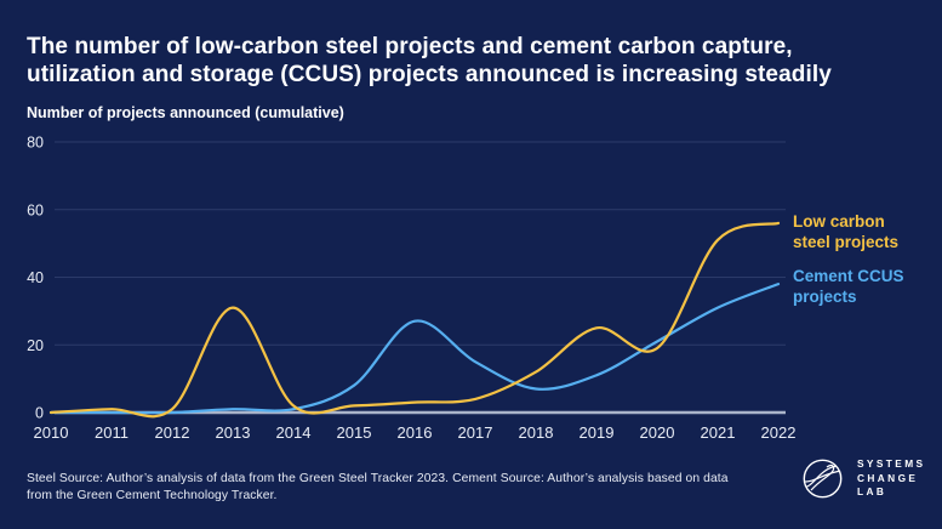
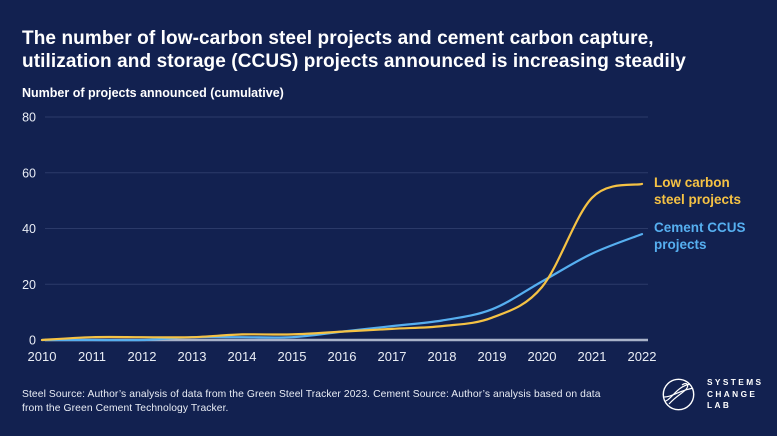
Low carbon steel projects/2013: 31 -> 1
Cement CCUS projects/2015: 8 -> 1
Cement CCUS projects/2016: 27 -> 3
Cement CCUS projects/2017: 15 -> 5
Low carbon steel projects/2018: 12 -> 5
Low carbon steel projects/2019: 25 -> 8
